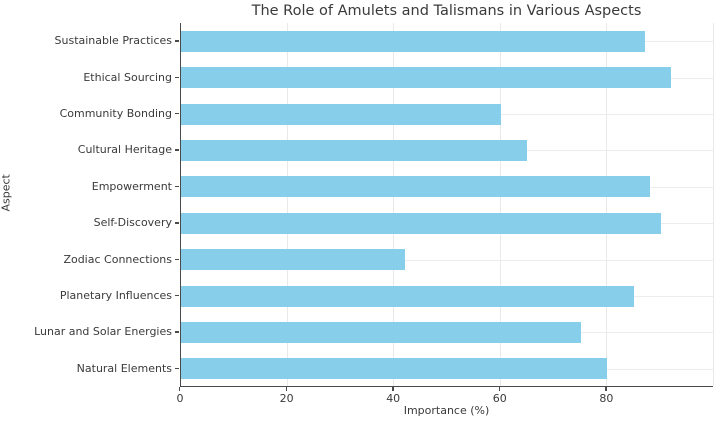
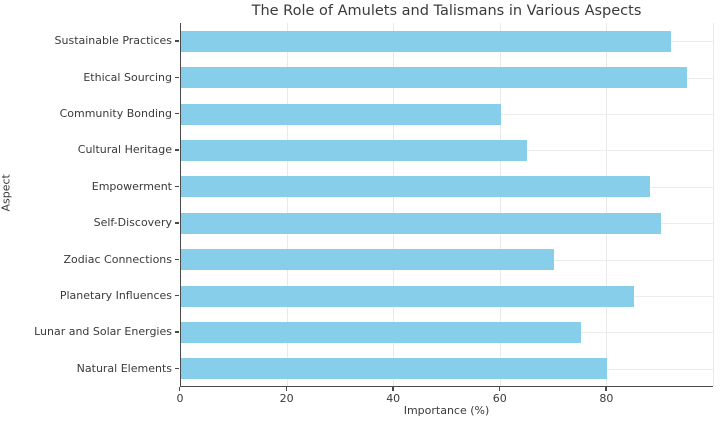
Sustainable Practices: 87 -> 92
Ethical Sourcing: 92 -> 95
Zodiac Connections: 42 -> 70
